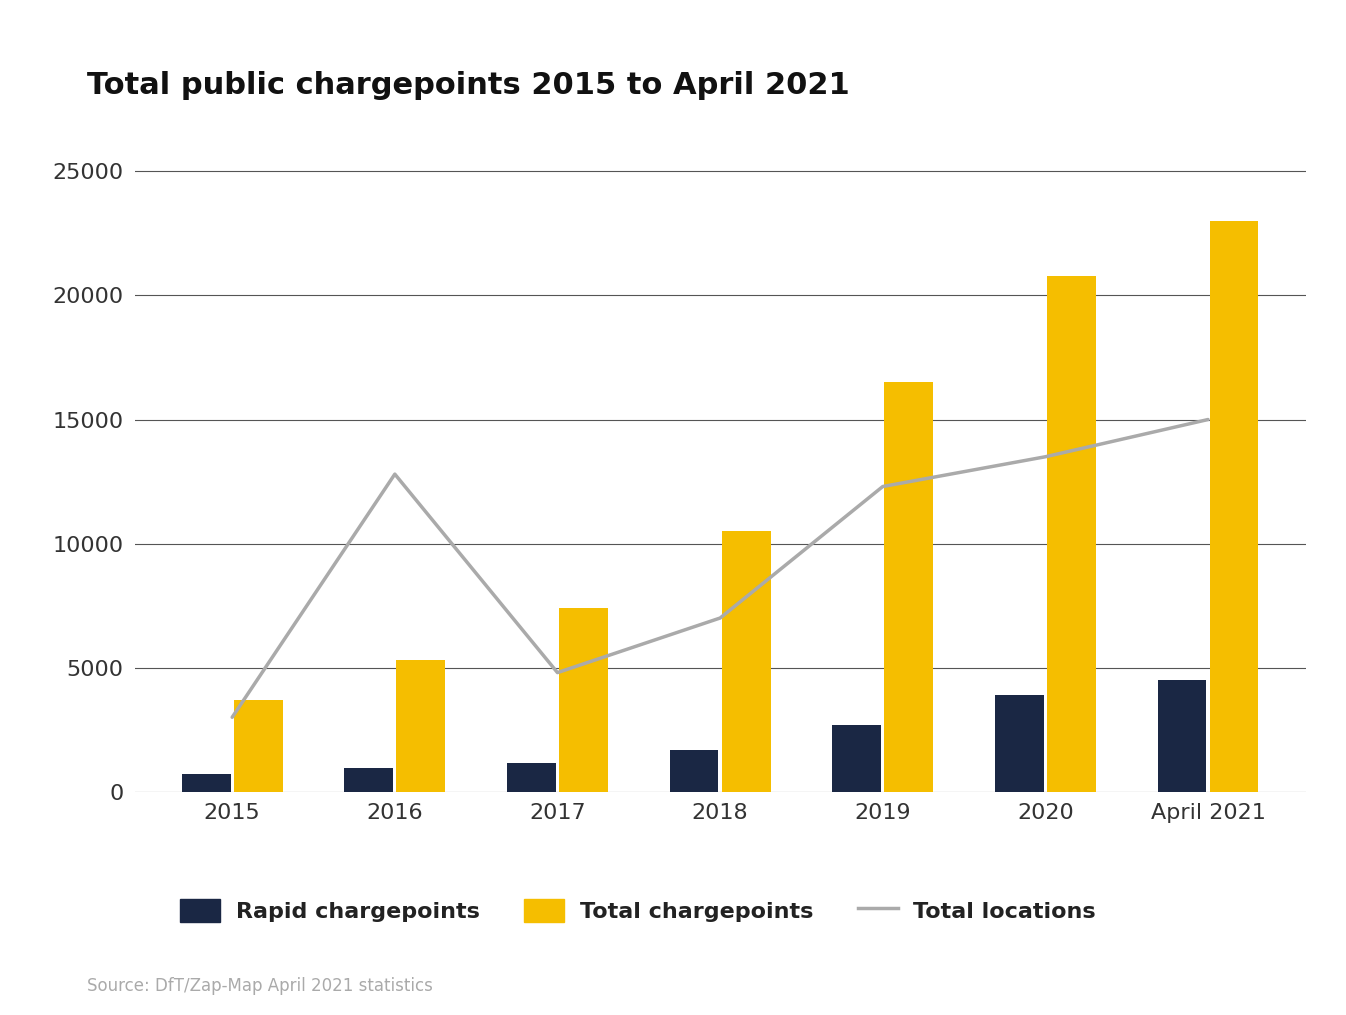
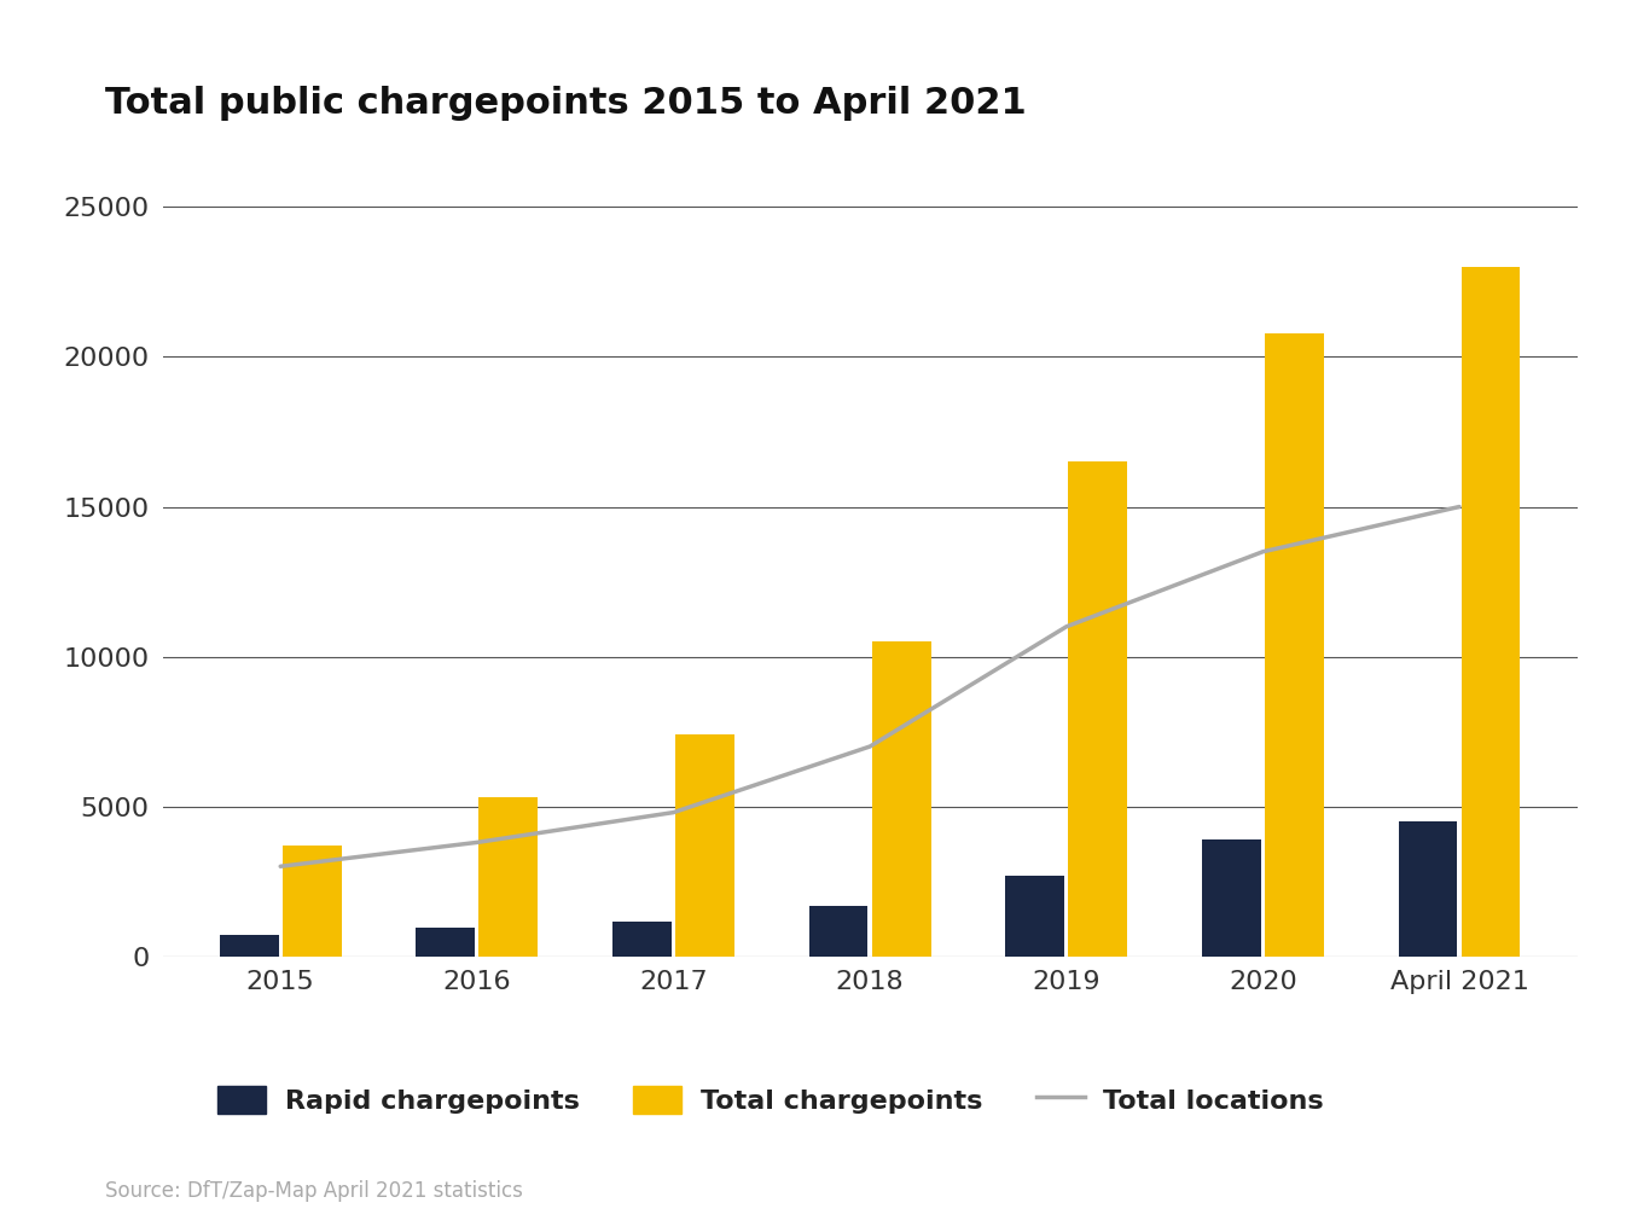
Total locations/2016: 12800 -> 3800
Total locations/2019: 12300 -> 11000
